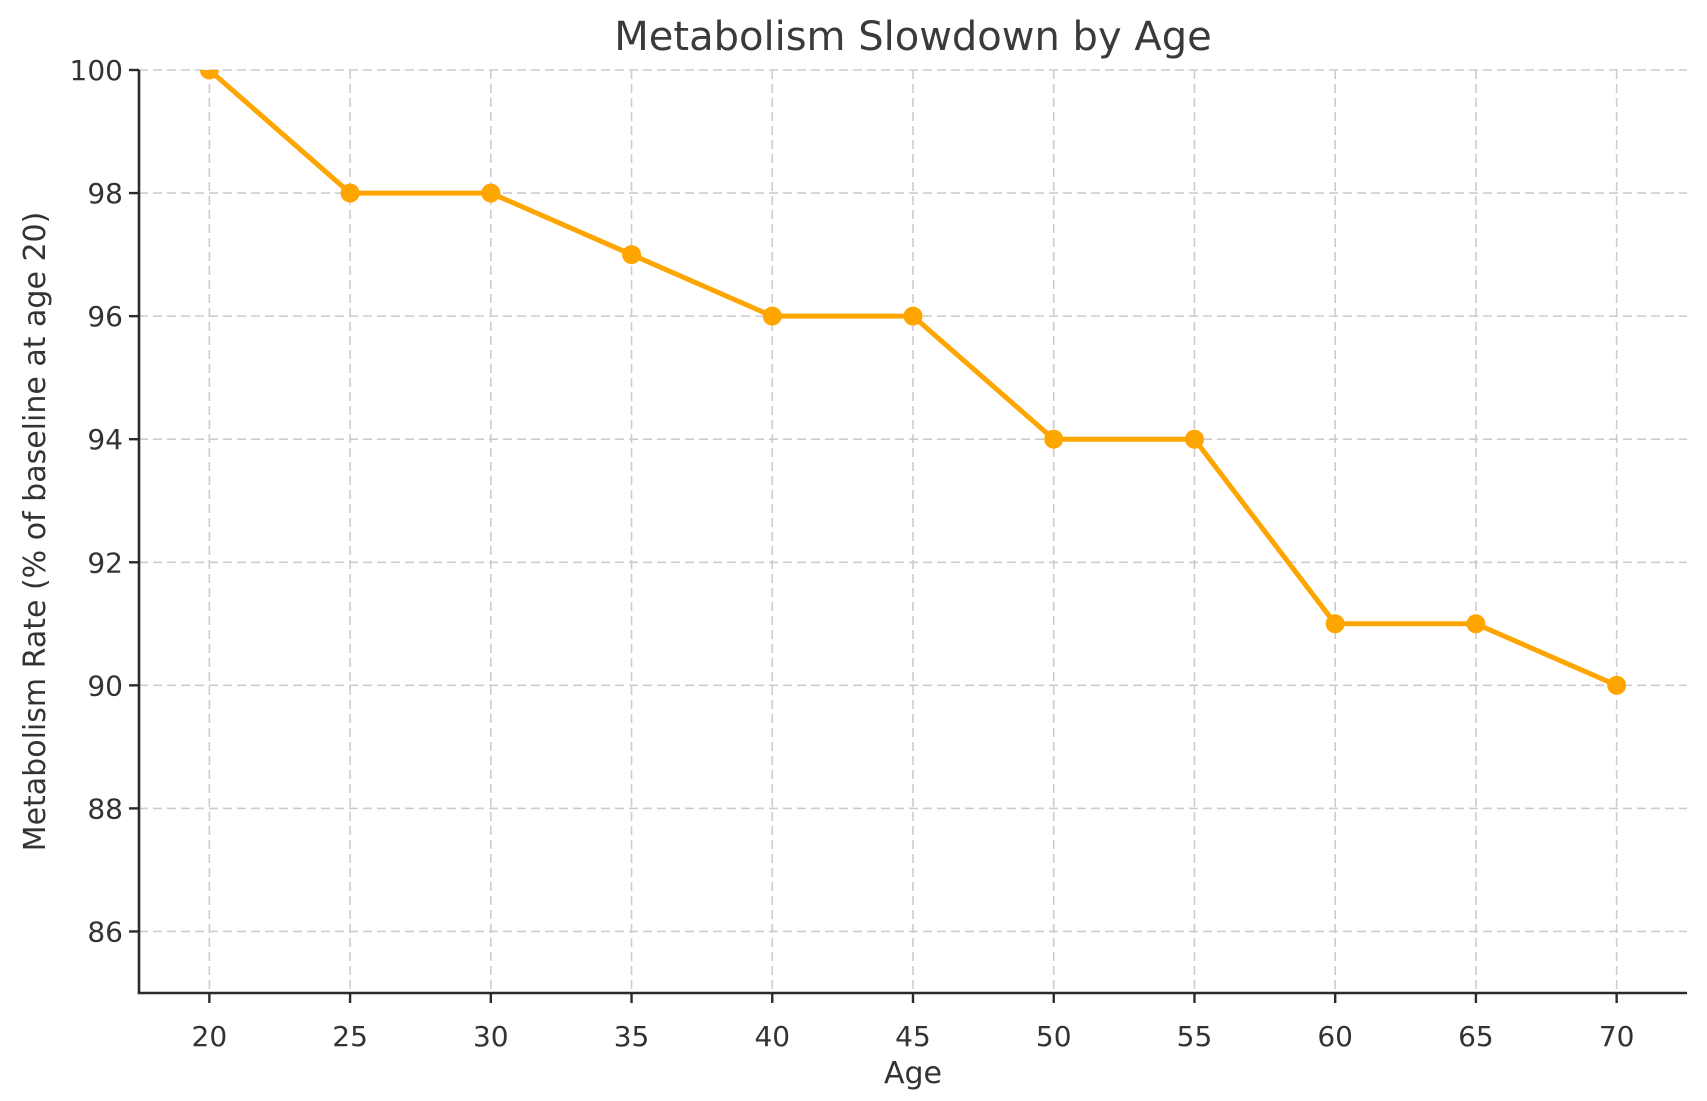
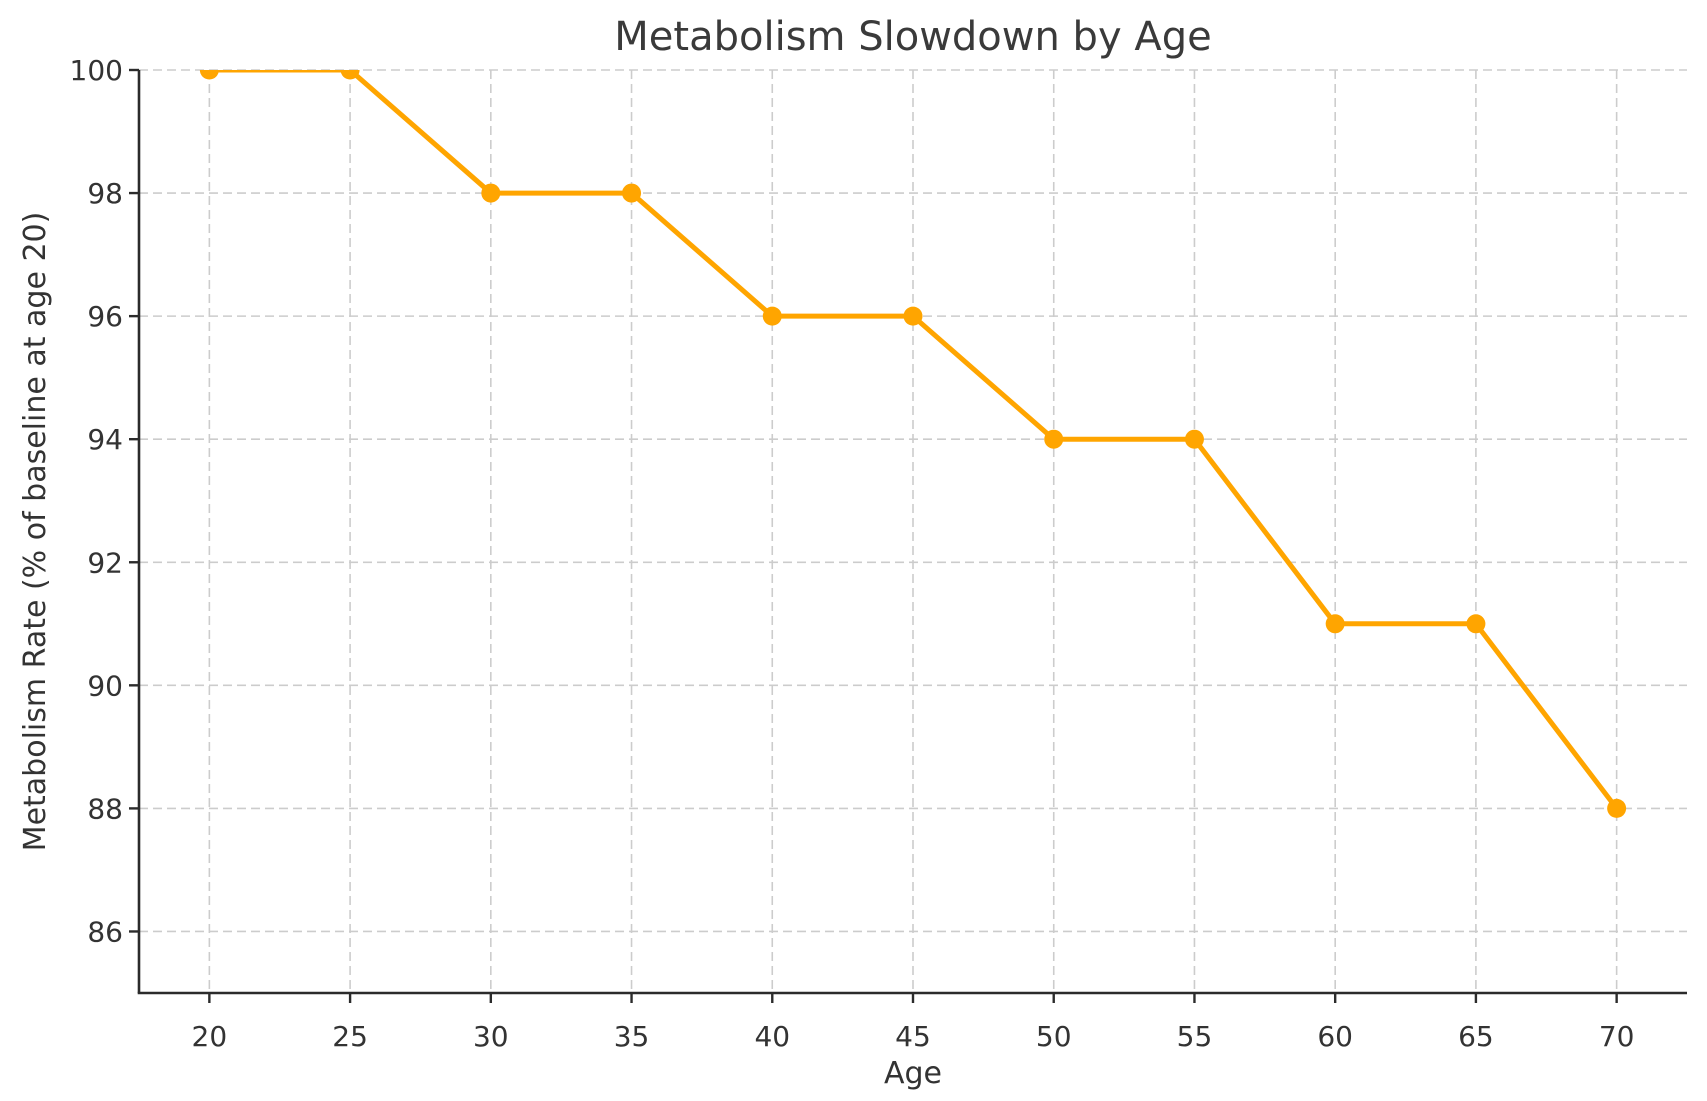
25: 98 -> 100
35: 97 -> 98
70: 90 -> 88
